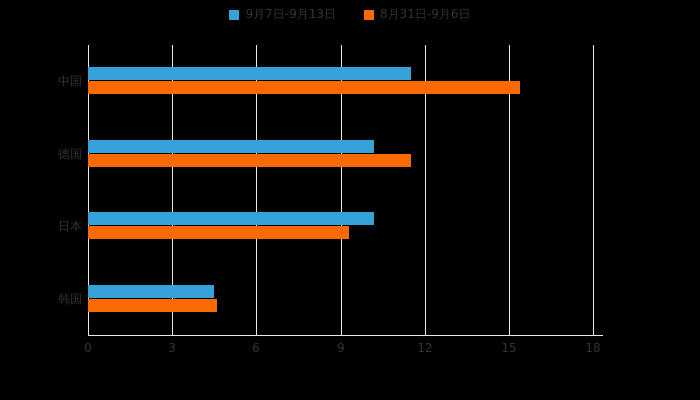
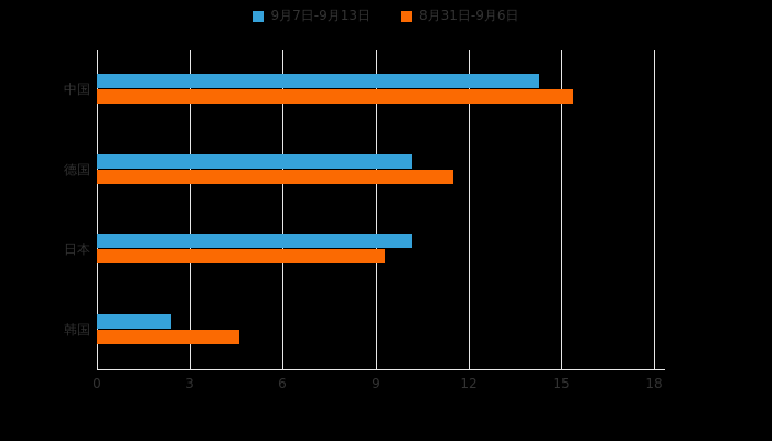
9月7日-9月13日/中国: 11.5 -> 14.3
9月7日-9月13日/韩国: 4.5 -> 2.4
